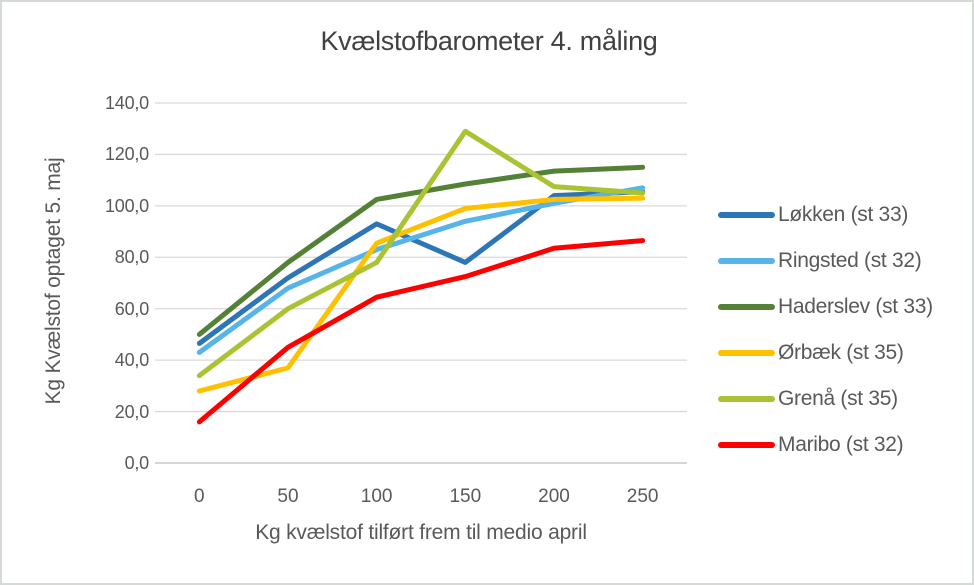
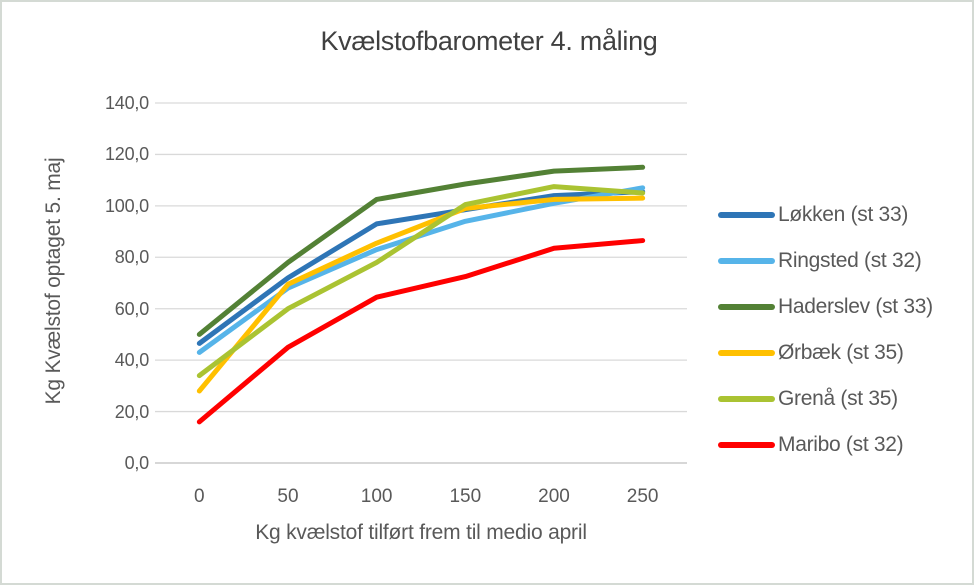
Ørbæk (st 35)/50: 37 -> 70
Løkken (st 33)/150: 78 -> 98
Grenå (st 35)/150: 129 -> 100
